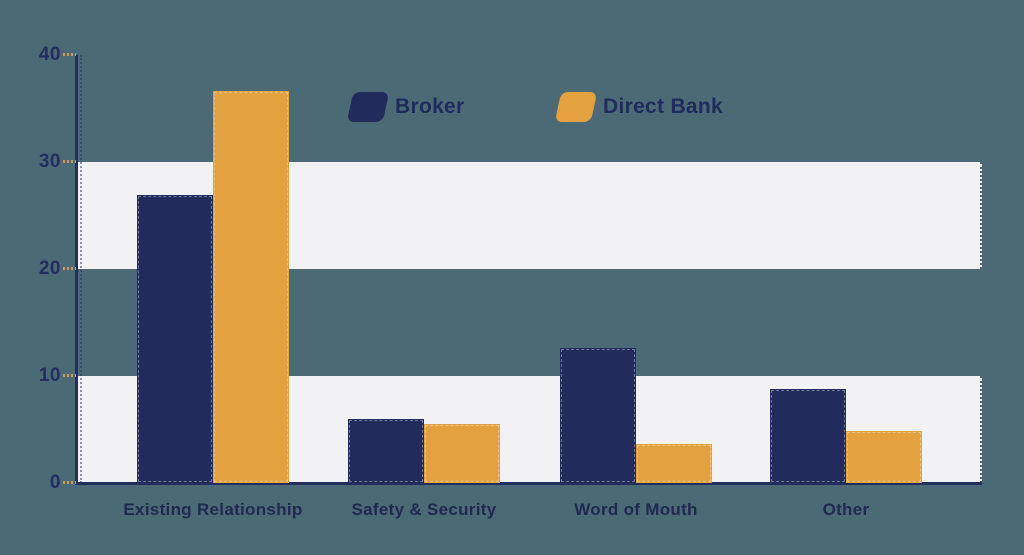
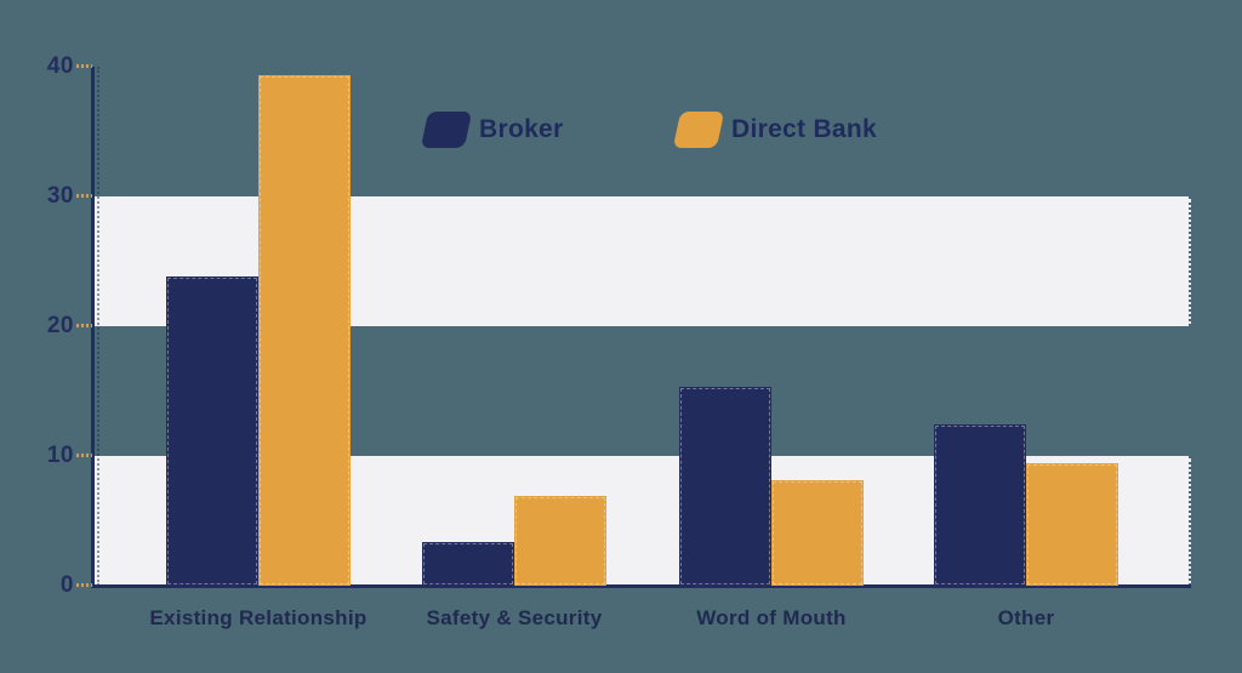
Broker/Existing Relationship: 26.9 -> 23.8
Direct Bank/Existing Relationship: 36.6 -> 39.3
Broker/Safety & Security: 6.0 -> 3.4
Direct Bank/Safety & Security: 5.5 -> 6.9
Broker/Word of Mouth: 12.6 -> 15.3
Direct Bank/Word of Mouth: 3.6 -> 8.1
Broker/Other: 8.8 -> 12.4
Direct Bank/Other: 4.9 -> 9.4
